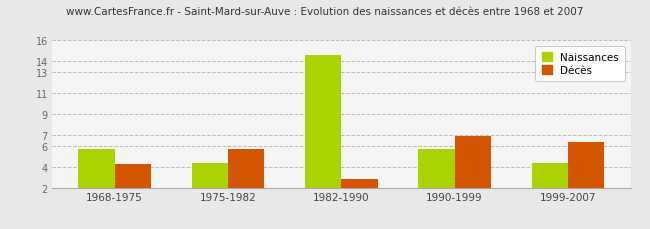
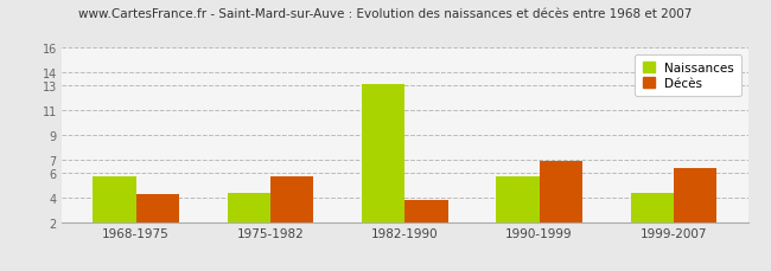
Naissances/1982-1990: 14.6 -> 13.1
Décès/1982-1990: 2.8 -> 3.8
